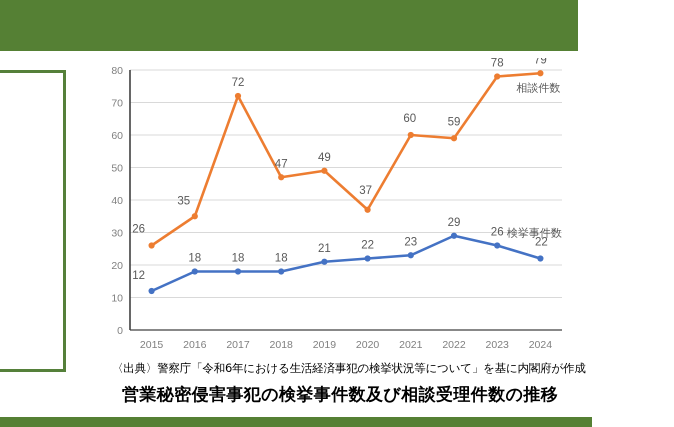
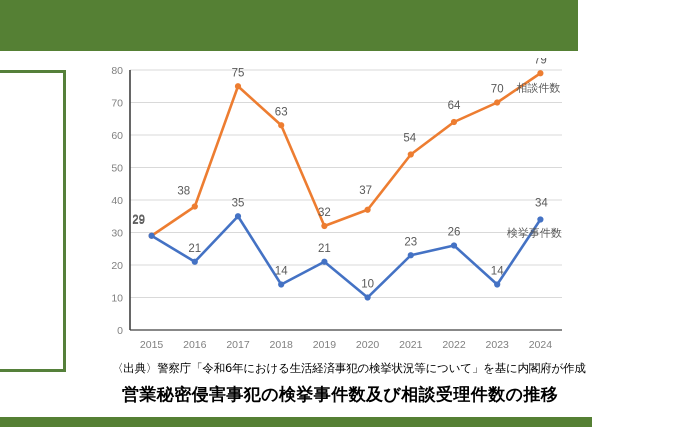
相談件数/2015: 26 -> 29
検挙事件数/2015: 12 -> 29
相談件数/2016: 35 -> 38
検挙事件数/2016: 18 -> 21
相談件数/2017: 72 -> 75
検挙事件数/2017: 18 -> 35
相談件数/2018: 47 -> 63
検挙事件数/2018: 18 -> 14
相談件数/2019: 49 -> 32
検挙事件数/2020: 22 -> 10
相談件数/2021: 60 -> 54
相談件数/2022: 59 -> 64
検挙事件数/2022: 29 -> 26
相談件数/2023: 78 -> 70
検挙事件数/2023: 26 -> 14
検挙事件数/2024: 22 -> 34
